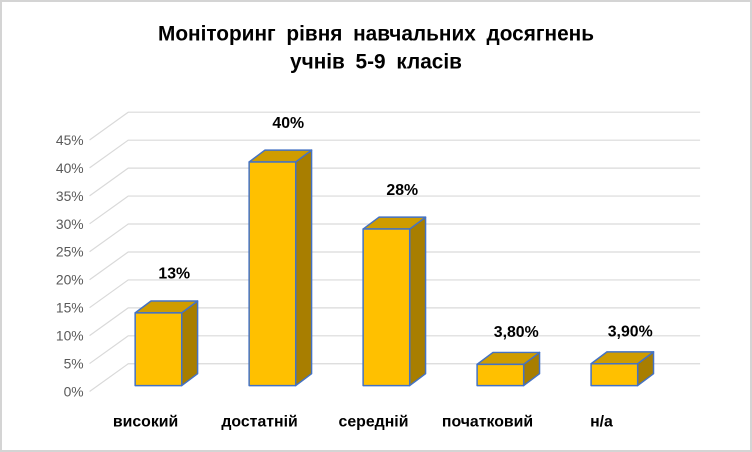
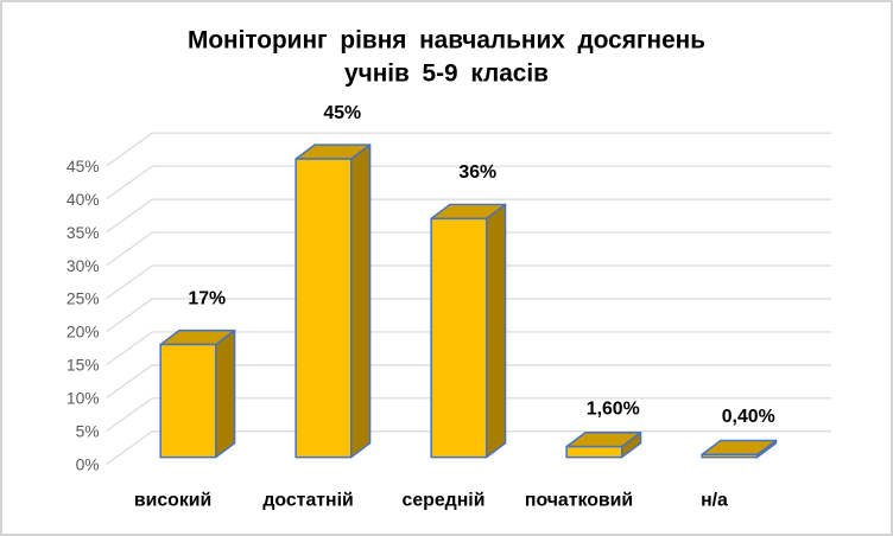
високий: 13% -> 17%
достатній: 40% -> 45%
середній: 28% -> 36%
початковий: 3,80% -> 1,60%
н/а: 3,90% -> 0,40%
